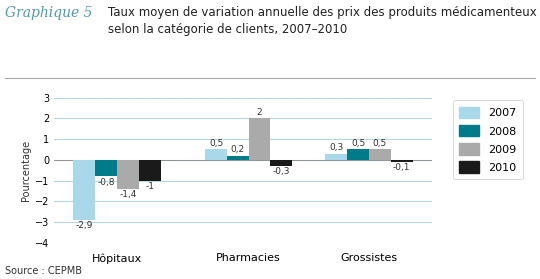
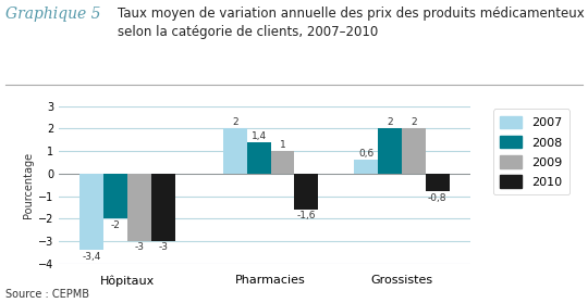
2007/Hôpitaux: -2,9 -> -3,4
2008/Hôpitaux: -0,8 -> -2
2009/Hôpitaux: -1 -> -3
2010/Hôpitaux: -1 -> -3
2007/Pharmacies: 0,5 -> 2
2008/Pharmacies: 0,2 -> 1,4
2009/Pharmacies: 2 -> 1
2010/Pharmacies: -0,3 -> -1,6
2007/Grossistes: 0,3 -> 0,6
2008/Grossistes: 0,5 -> 2
2009/Grossistes: 0,5 -> 2
2010/Grossistes: -0,1 -> -0,8
